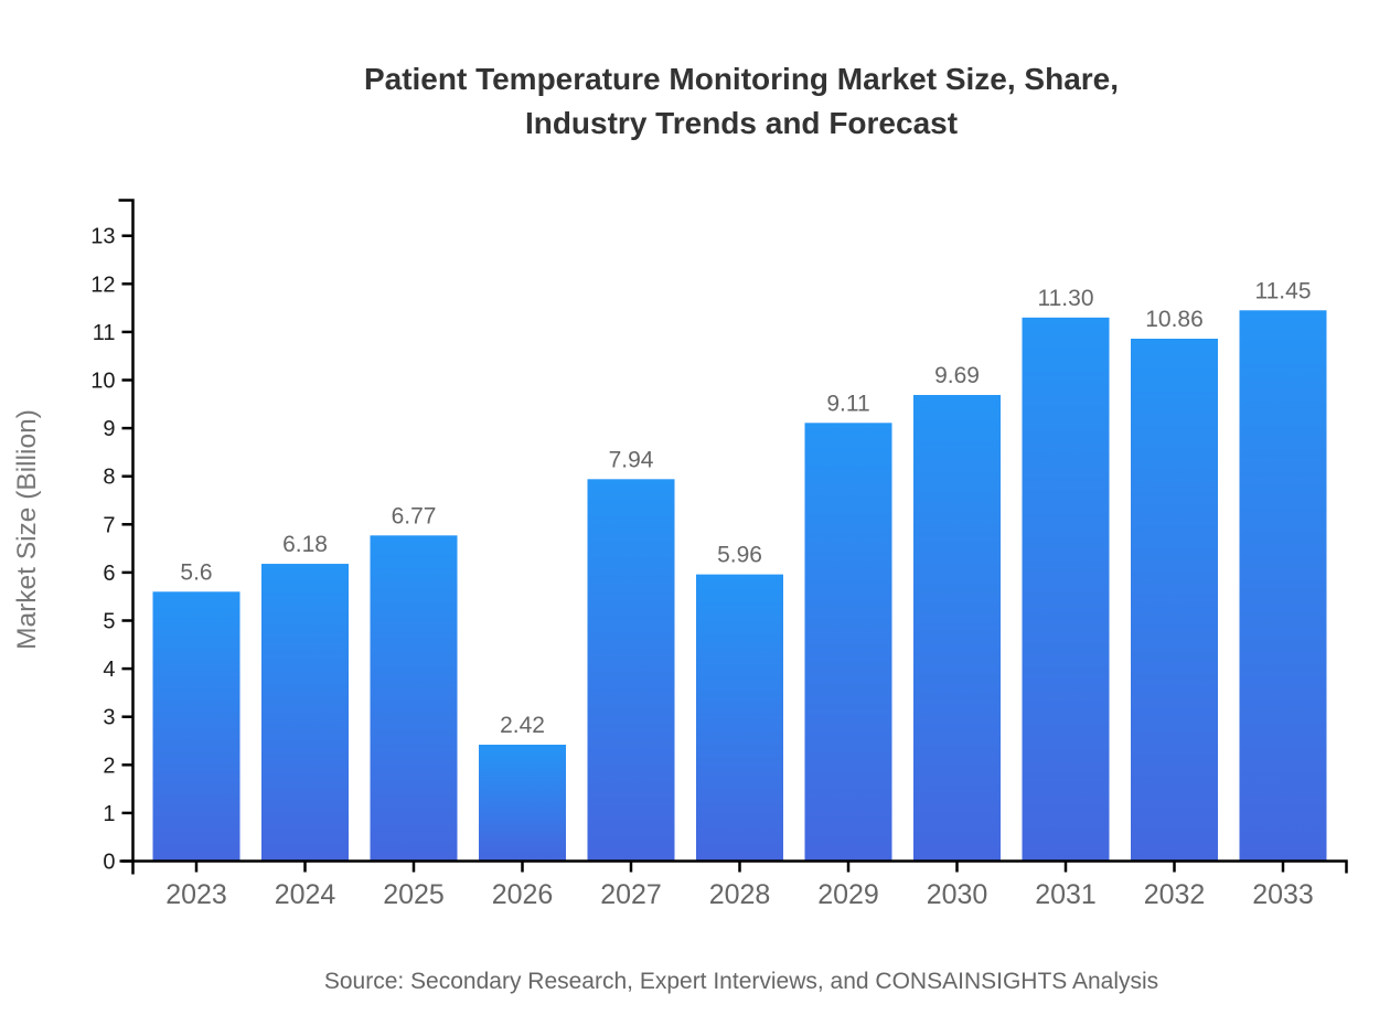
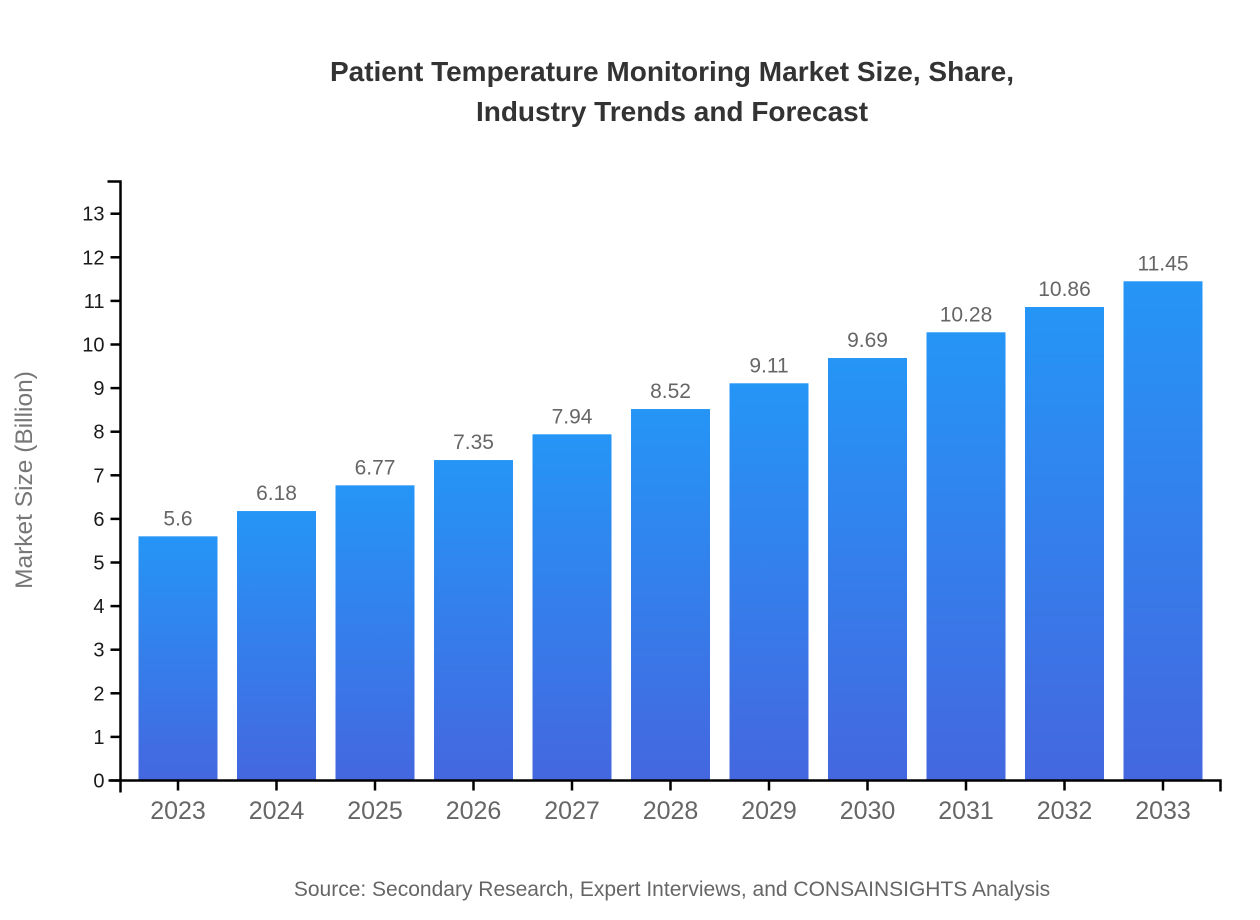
2026: 2.42 -> 7.35
2028: 5.96 -> 8.52
2031: 11.30 -> 10.28
